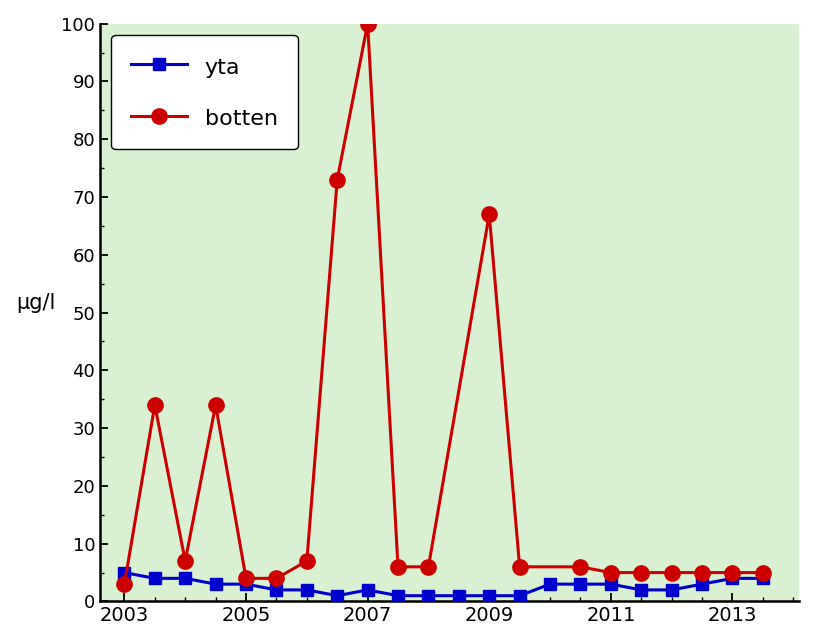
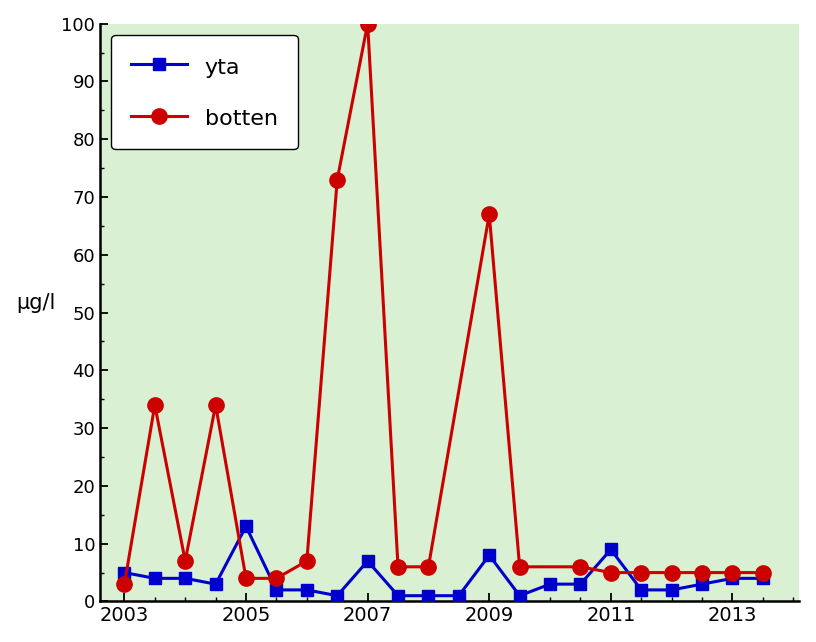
yta/2005: 3 -> 13
yta/2007: 2 -> 7
yta/2009: 1 -> 8
yta/2011: 3 -> 9
